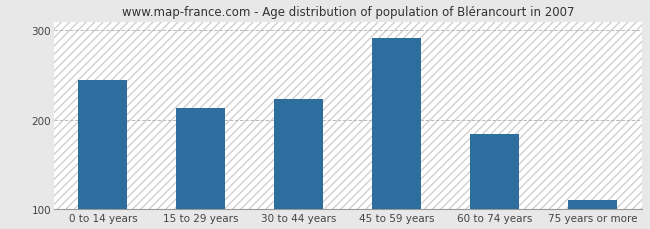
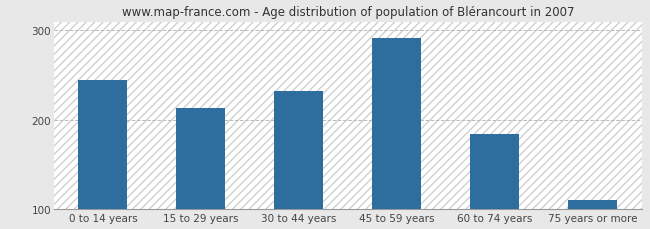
30 to 44 years: 223 -> 232
